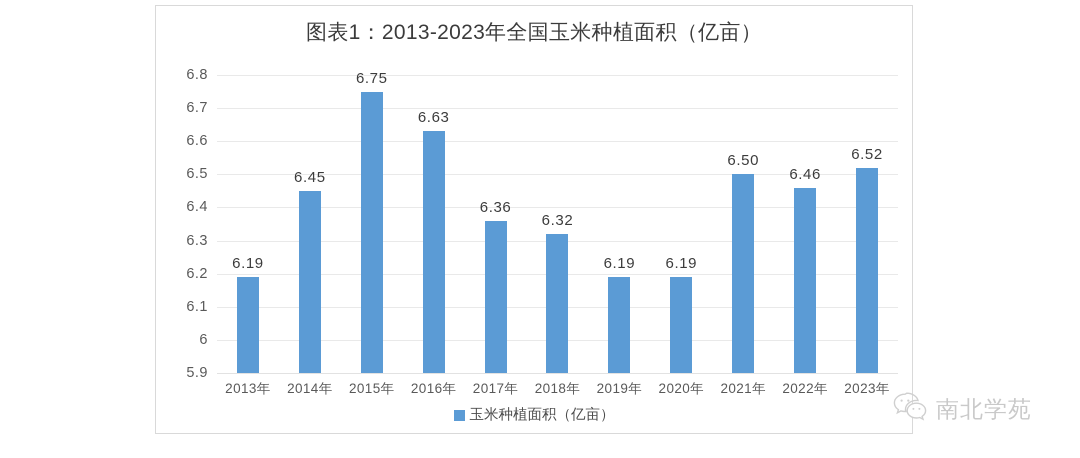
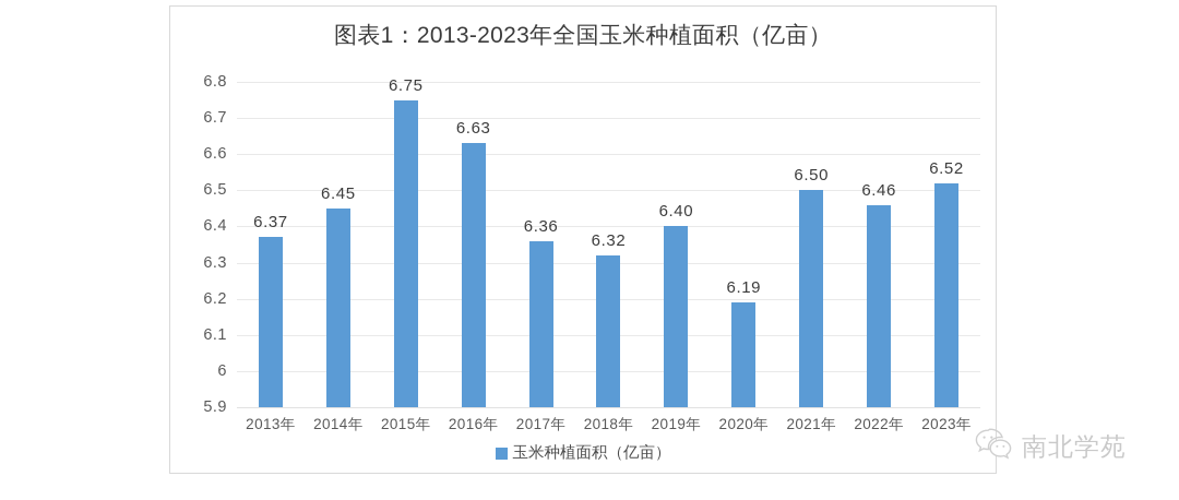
2013年: 6.19 -> 6.37
2019年: 6.19 -> 6.40
